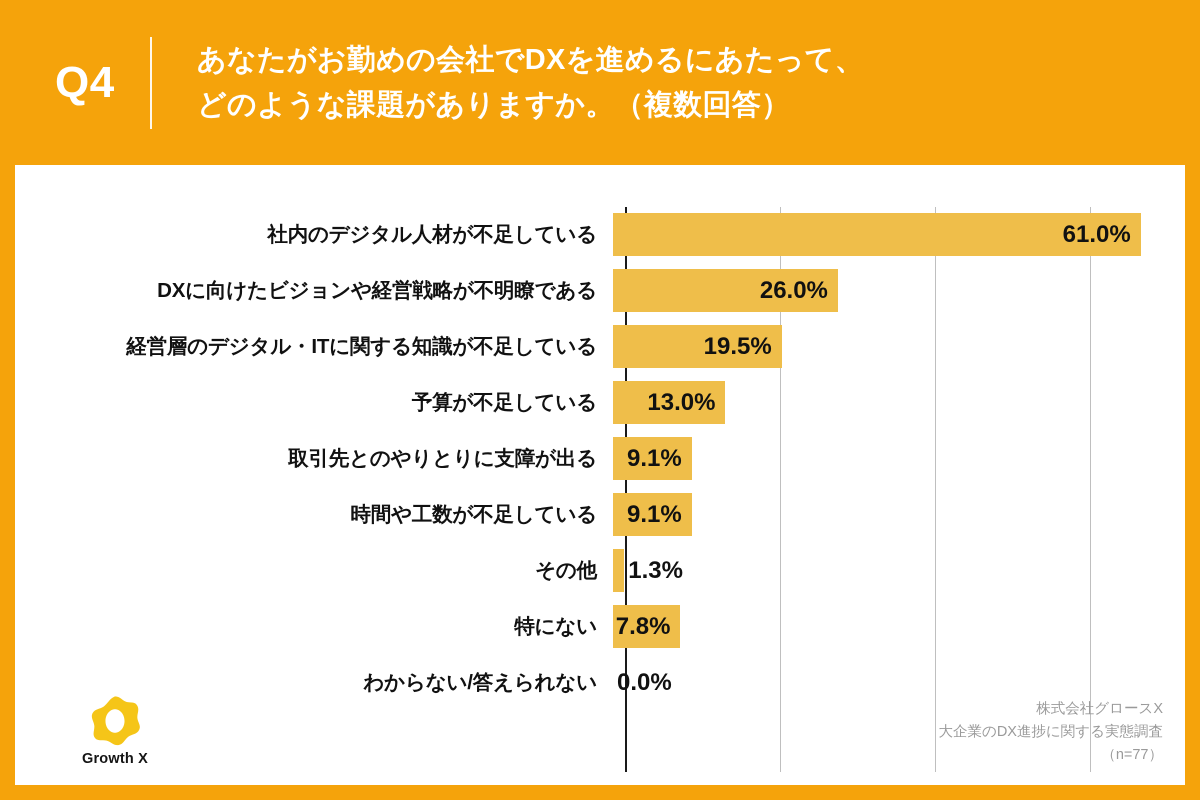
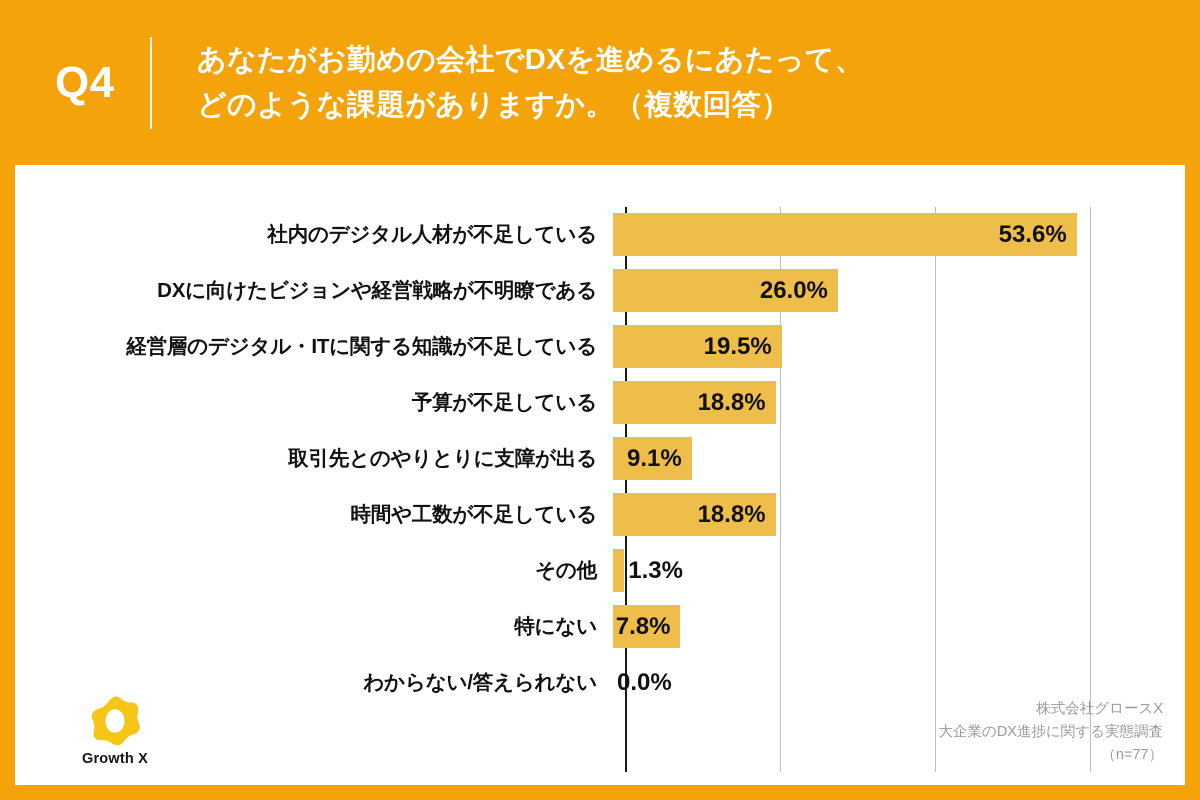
社内のデジタル人材が不足している: 61.0% -> 53.6%
予算が不足している: 13.0% -> 18.8%
時間や工数が不足している: 9.1% -> 18.8%
